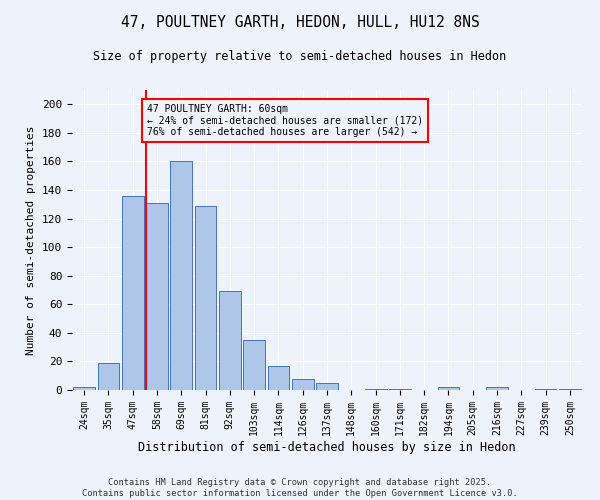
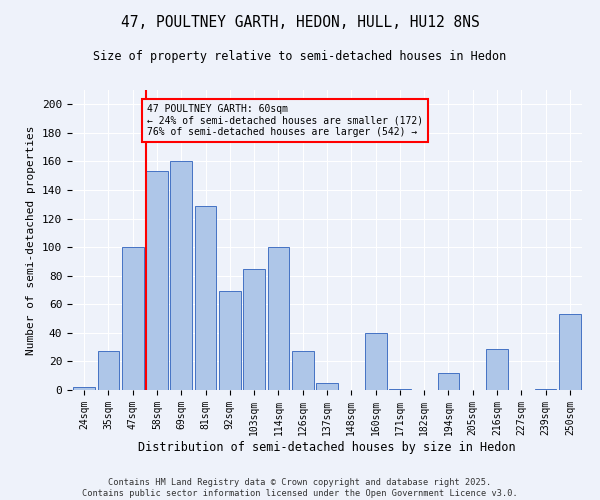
35sqm: 19 -> 27
47sqm: 136 -> 100
58sqm: 131 -> 153
103sqm: 35 -> 85
114sqm: 17 -> 100
126sqm: 8 -> 27
160sqm: 1 -> 40
194sqm: 2 -> 12
216sqm: 2 -> 29
250sqm: 1 -> 53
